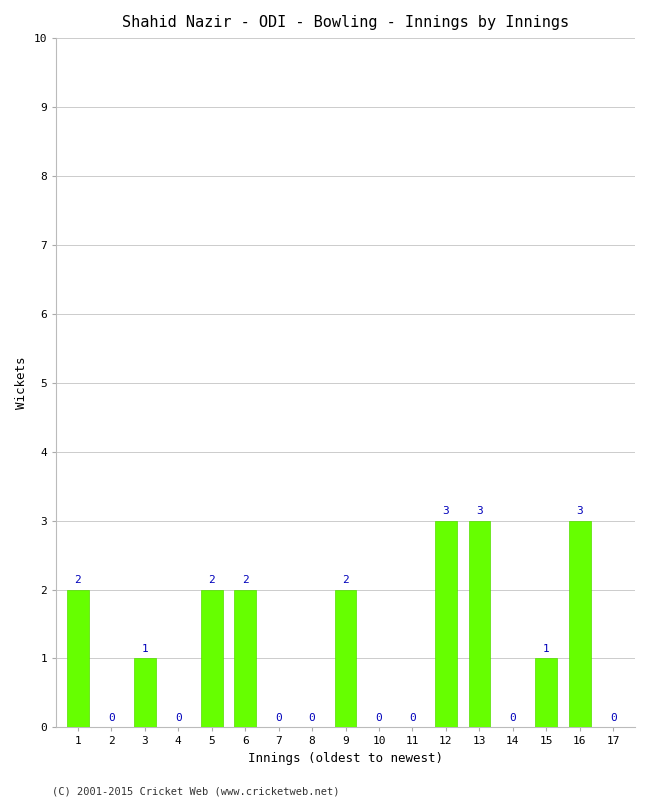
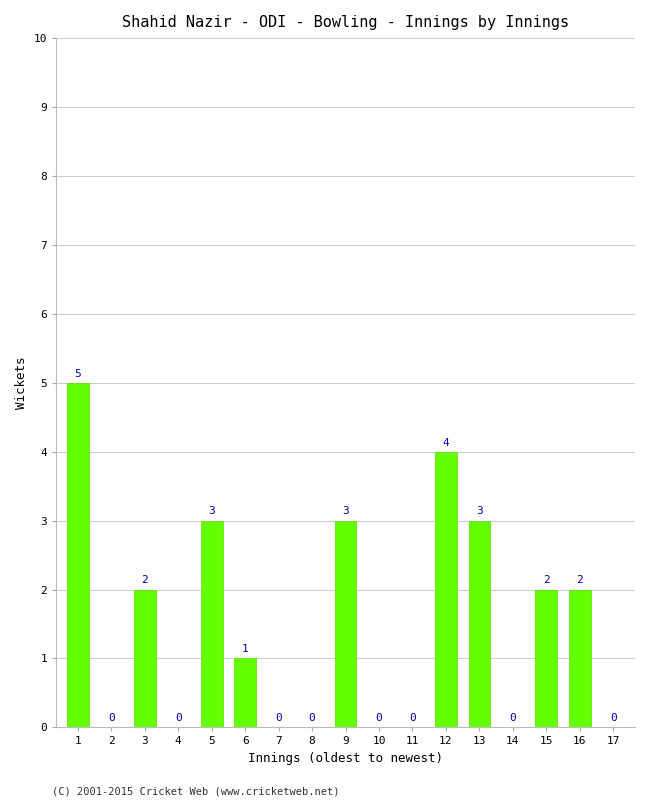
1: 2 -> 5
3: 1 -> 2
5: 2 -> 3
6: 2 -> 1
9: 2 -> 3
12: 3 -> 4
15: 1 -> 2
16: 3 -> 2
